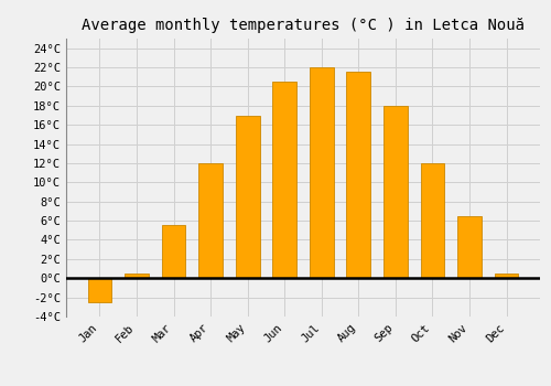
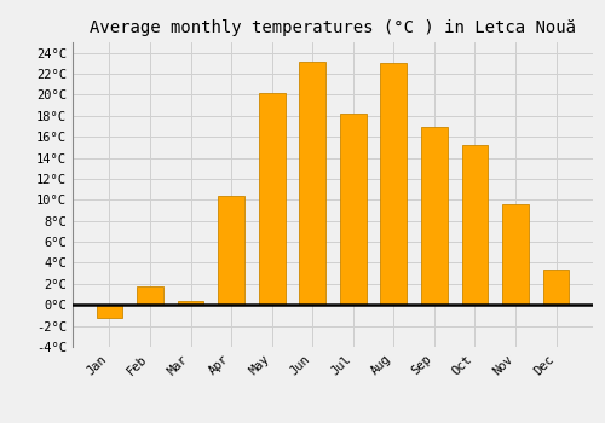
Jan: -2.5°C -> -1.2°C
Feb: 0.5°C -> 1.8°C
Mar: 5.5°C -> 0.4°C
Apr: 12.0°C -> 10.4°C
May: 17.0°C -> 20.2°C
Jun: 20.5°C -> 23.2°C
Jul: 22.0°C -> 18.2°C
Aug: 21.5°C -> 23.0°C
Sep: 18.0°C -> 17.0°C
Oct: 12.0°C -> 15.2°C
Nov: 6.5°C -> 9.6°C
Dec: 0.5°C -> 3.4°C
